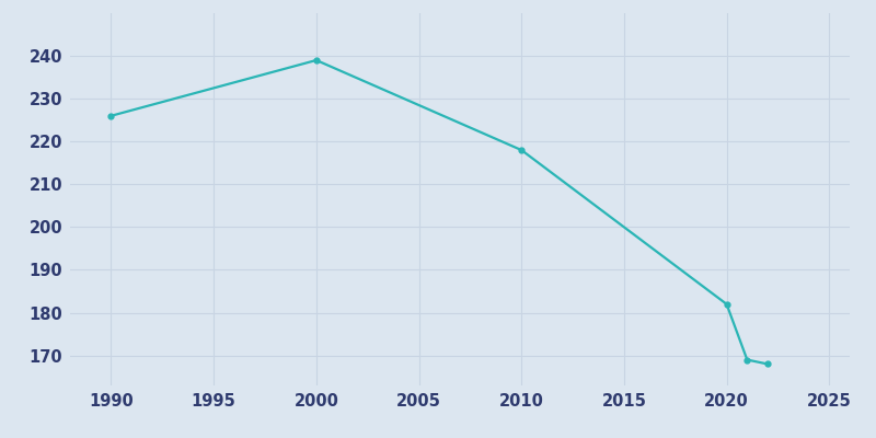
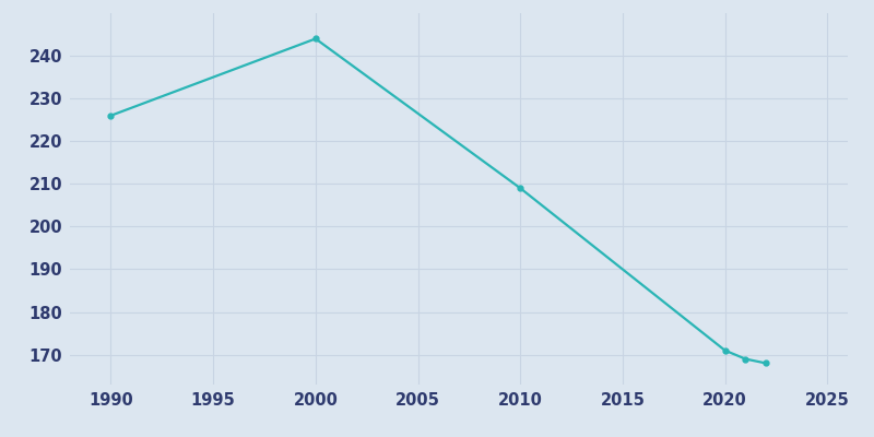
2000: 239 -> 244
2010: 218 -> 209
2020: 182 -> 171
